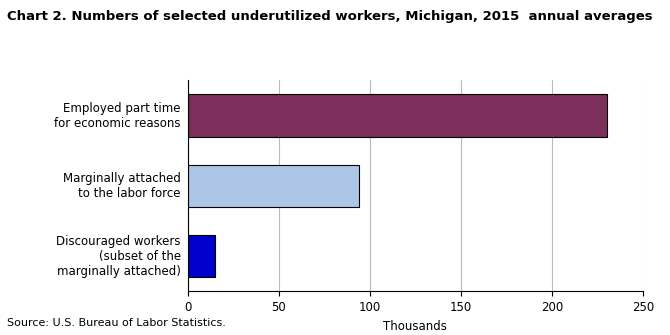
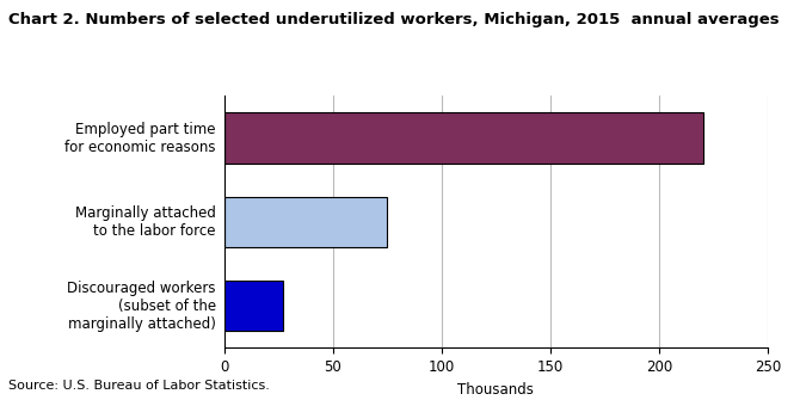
Employed part time for economic reasons: 230 -> 220
Marginally attached to the labor force: 94 -> 75
Discouraged workers (subset of the marginally attached): 15 -> 27
